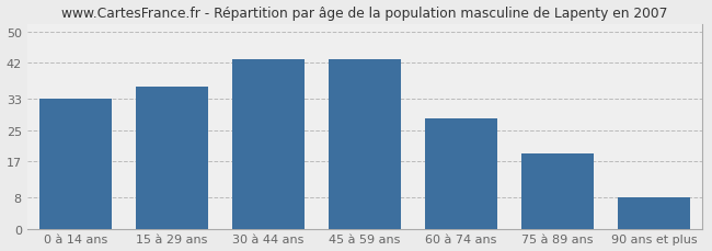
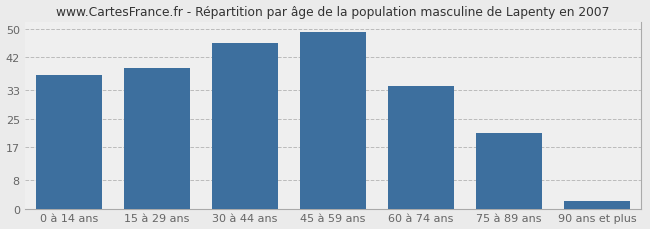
0 à 14 ans: 33 -> 37
15 à 29 ans: 36 -> 39
30 à 44 ans: 43 -> 46
45 à 59 ans: 43 -> 49
60 à 74 ans: 28 -> 34
75 à 89 ans: 19 -> 21
90 ans et plus: 8 -> 2
